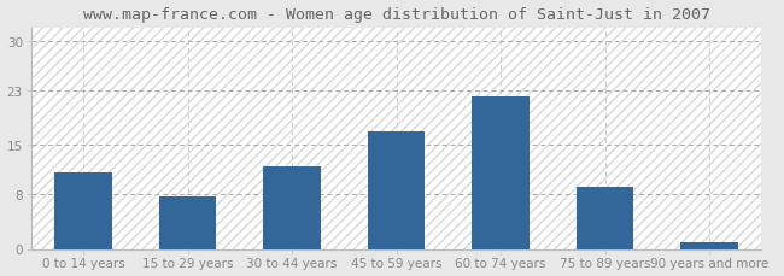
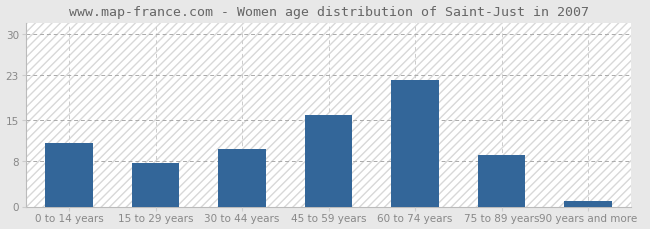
30 to 44 years: 12.0 -> 10.0
45 to 59 years: 17.0 -> 16.0
